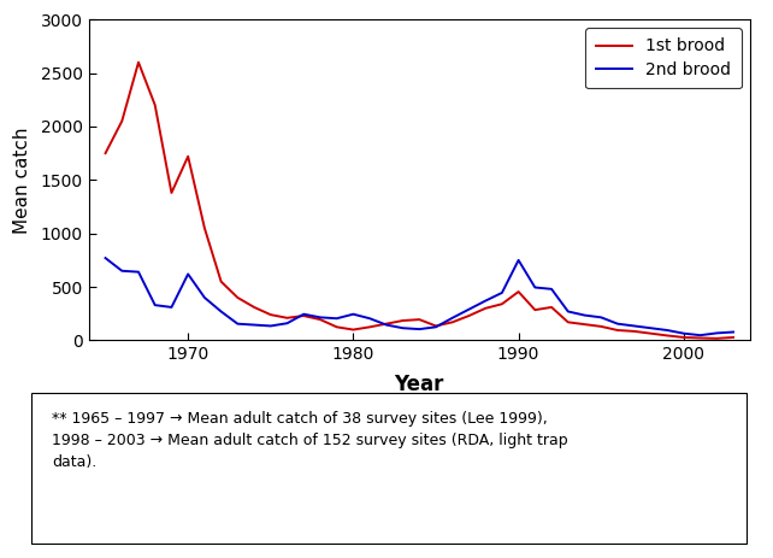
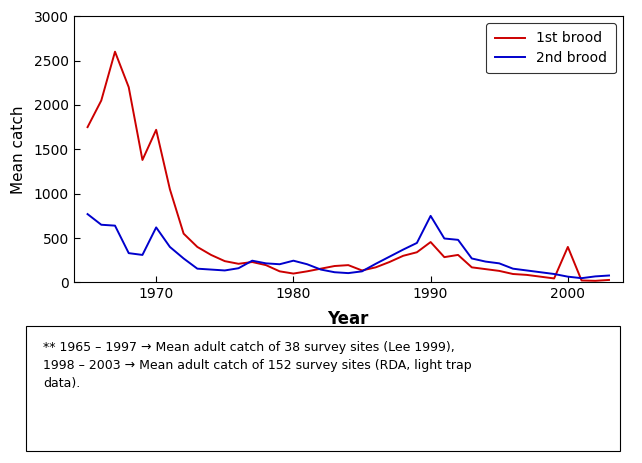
1st brood/2000: 30 -> 400
